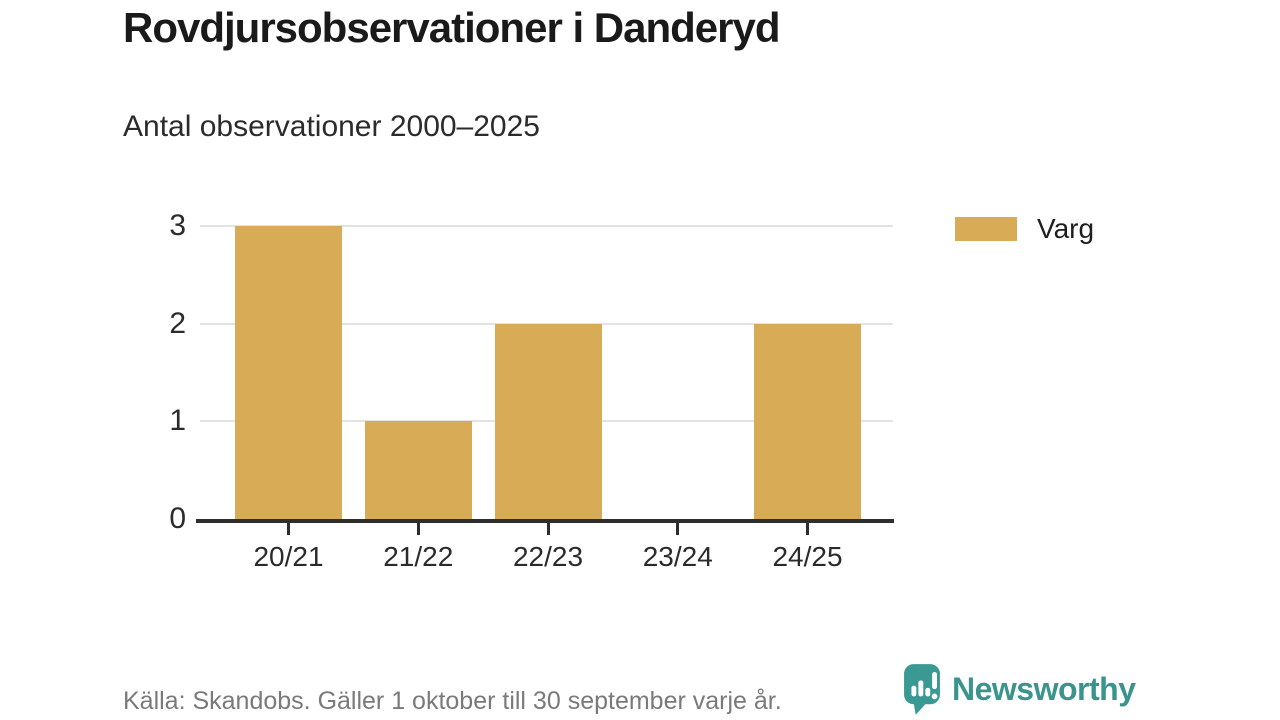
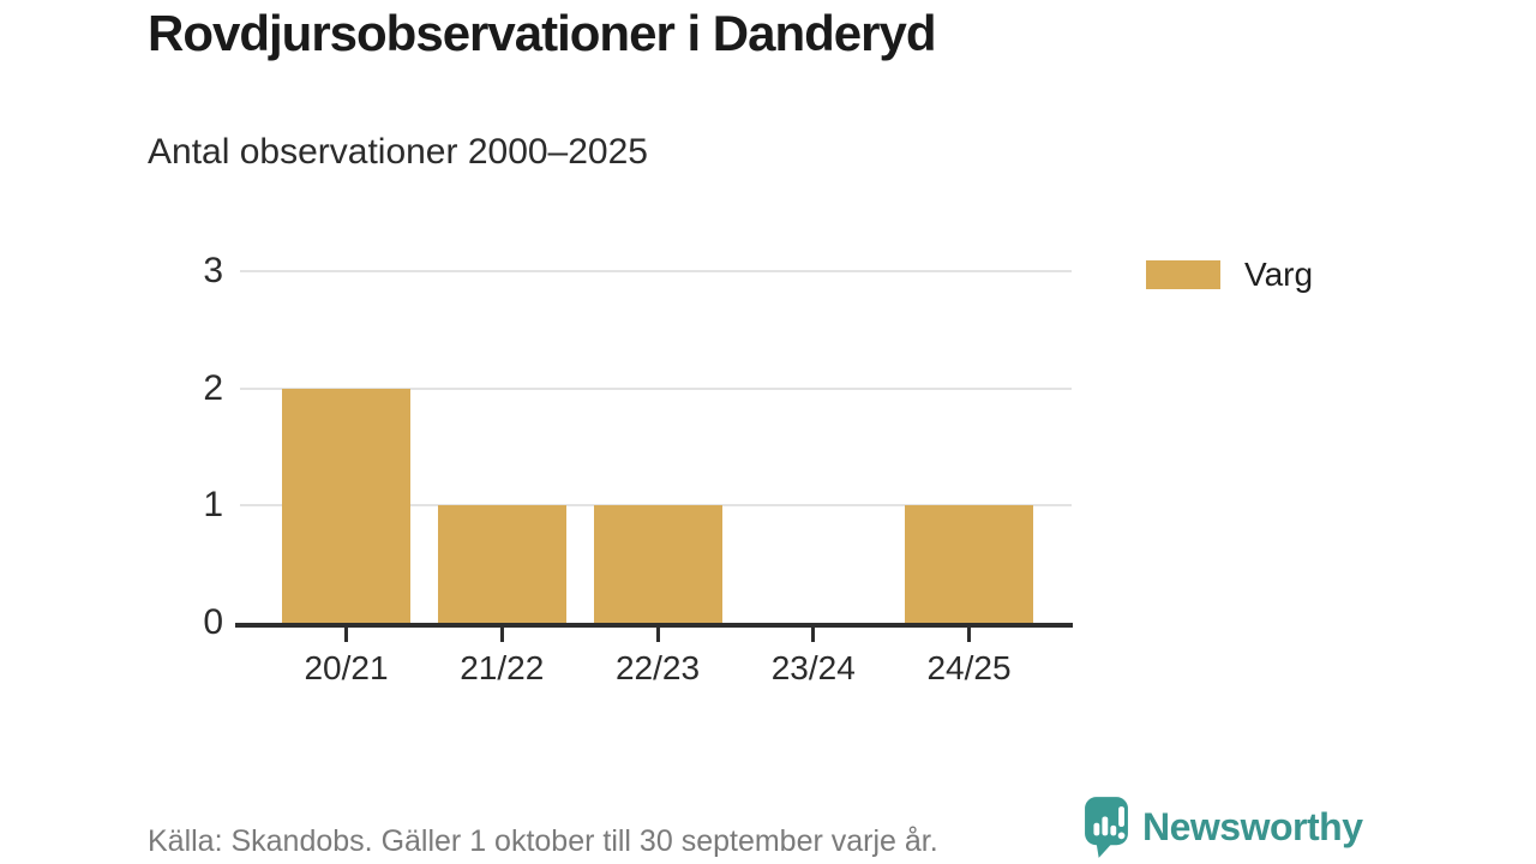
20/21: 3 -> 2
22/23: 2 -> 1
24/25: 2 -> 1
